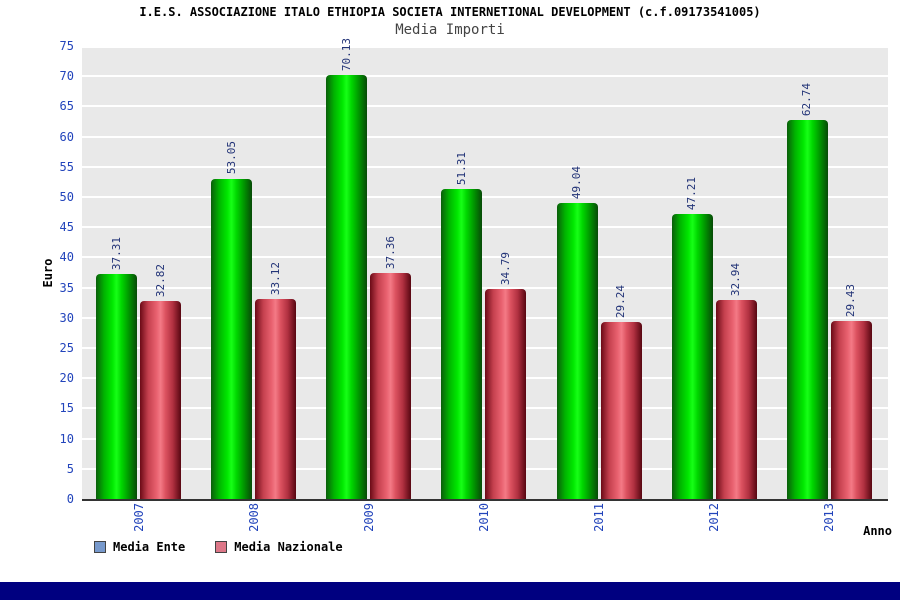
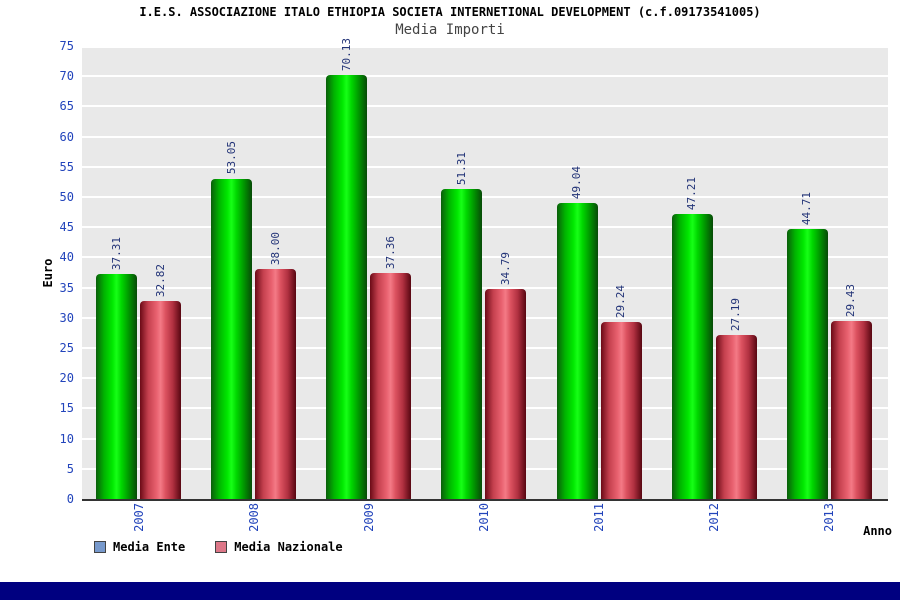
Media Nazionale/2008: 33.12 -> 38.00
Media Nazionale/2012: 32.94 -> 27.19
Media Ente/2013: 62.74 -> 44.71
